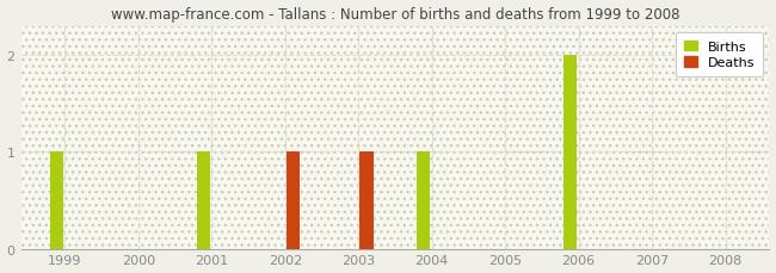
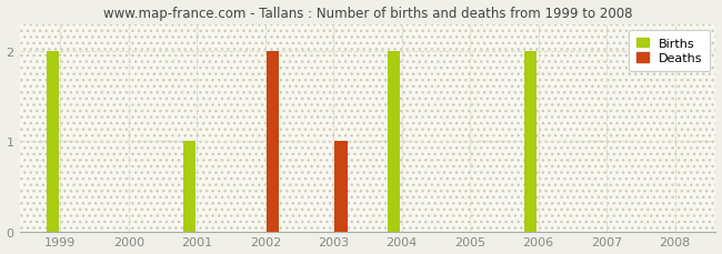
Births/1999: 1 -> 2
Deaths/2002: 1 -> 2
Births/2004: 1 -> 2
